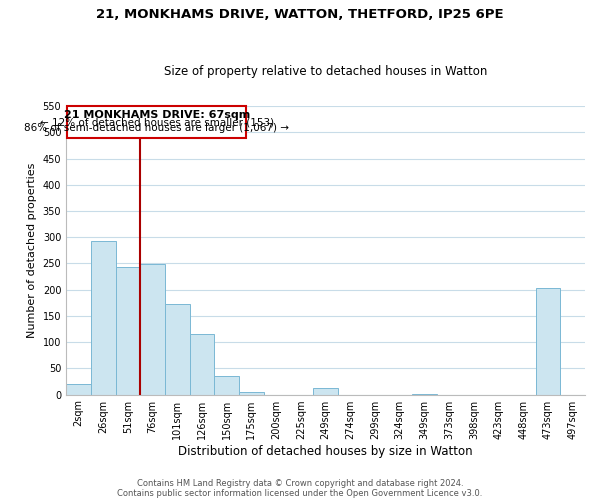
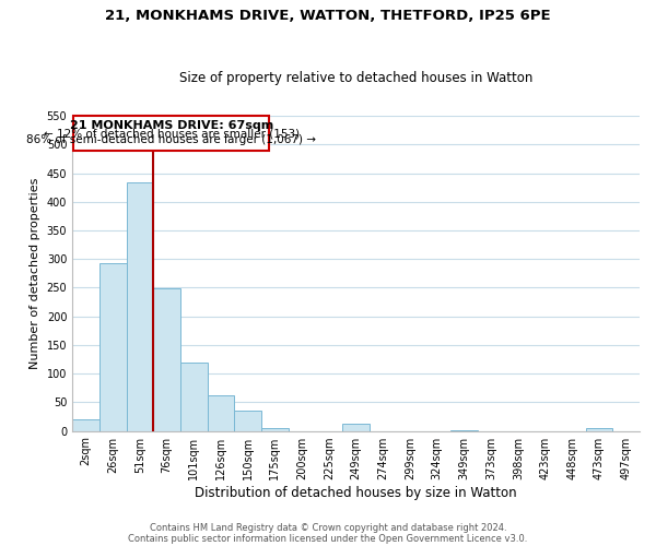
51sqm: 244 -> 433
101sqm: 172 -> 120
126sqm: 116 -> 63
473sqm: 204 -> 4
